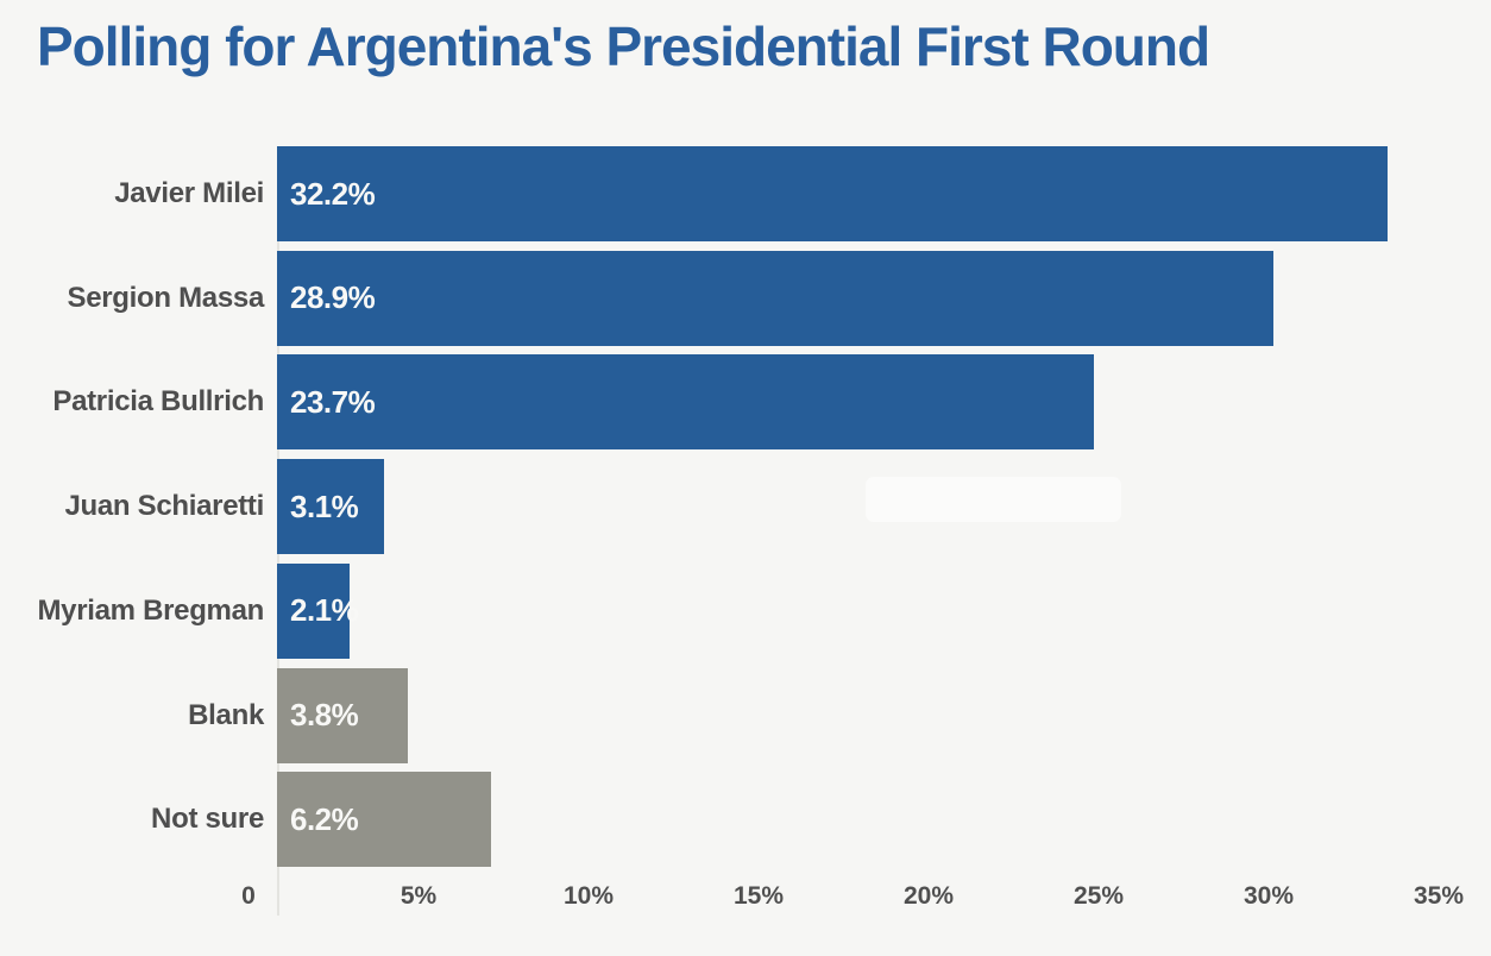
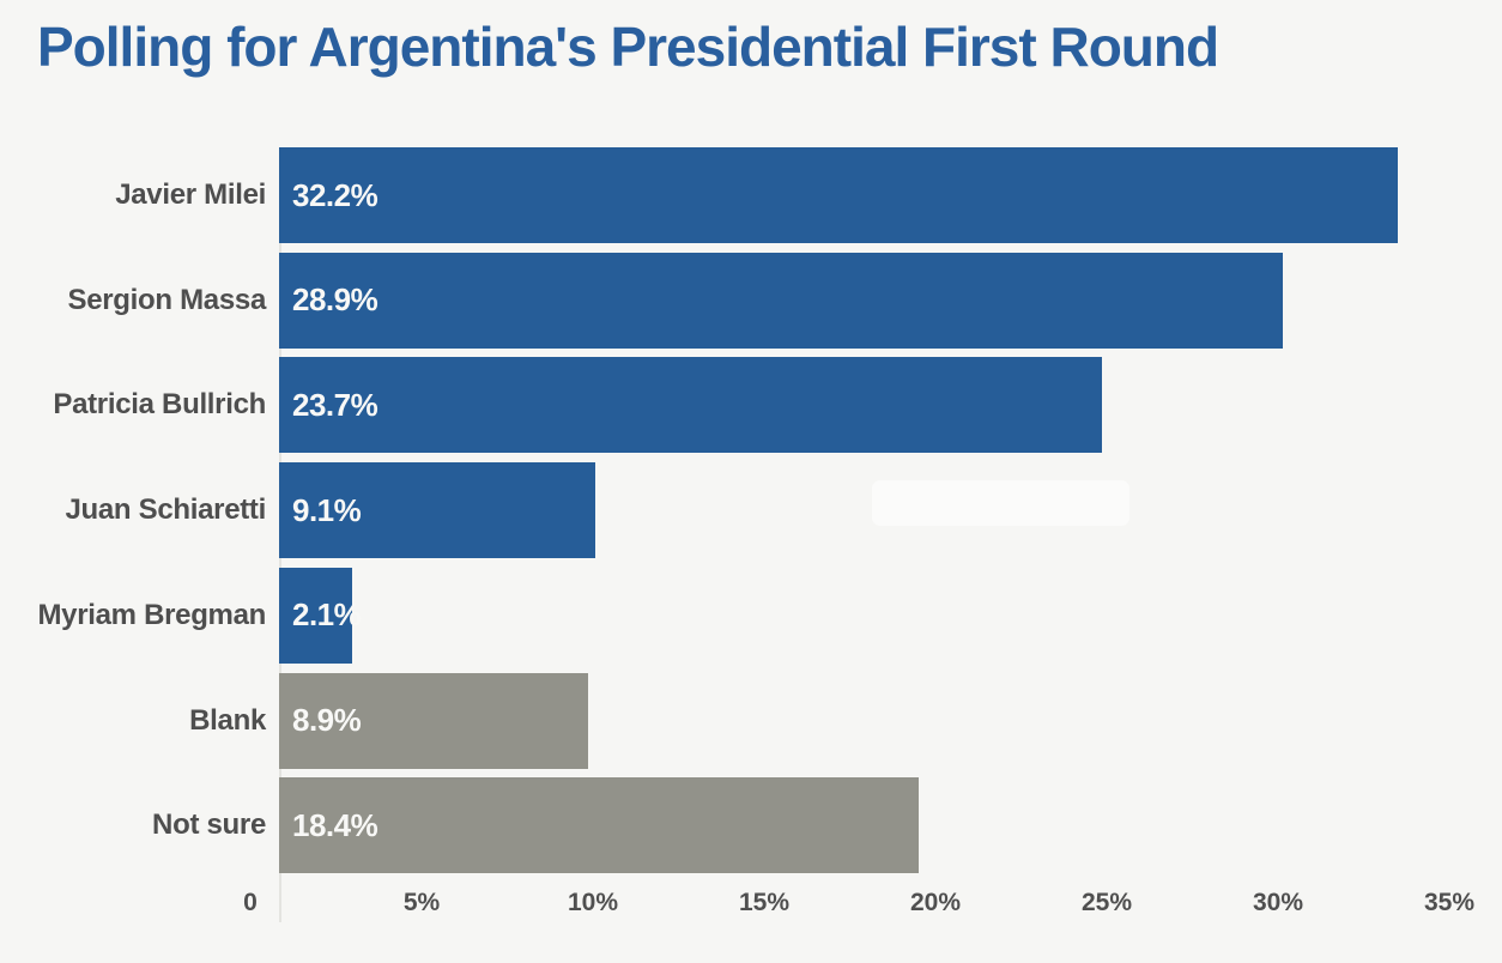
Juan Schiaretti: 3.1% -> 9.1%
Blank: 3.8% -> 8.9%
Not sure: 6.2% -> 18.4%
